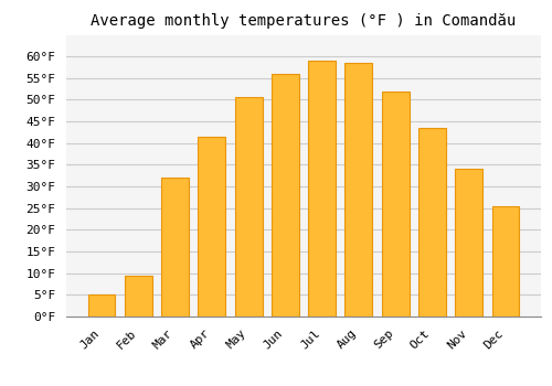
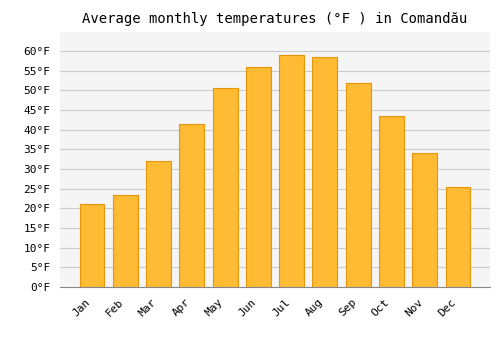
Jan: 5.0°F -> 21.0°F
Feb: 9.5°F -> 23.5°F
